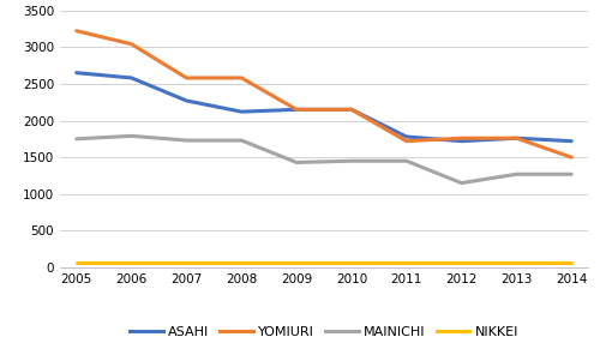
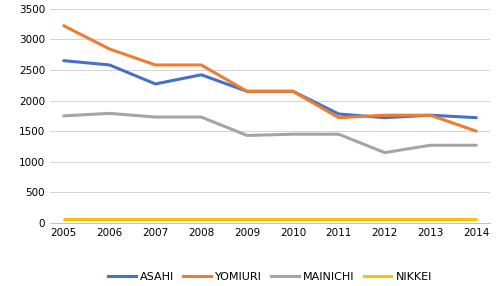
YOMIURI/2006: 3040 -> 2840
ASAHI/2008: 2120 -> 2420
